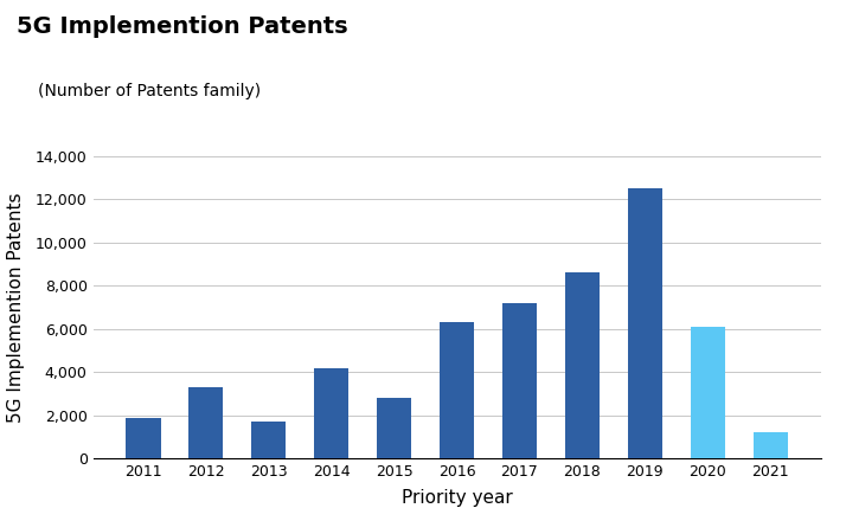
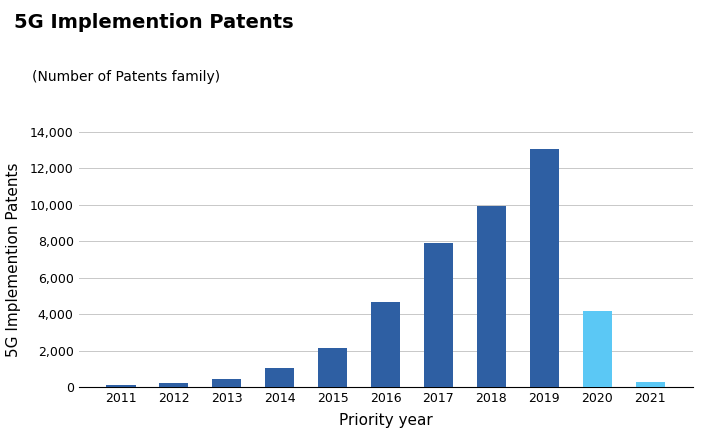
2011: 1,900 -> 100
2012: 3,300 -> 200
2013: 1,700 -> 400
2014: 4,200 -> 1,000
2015: 2,800 -> 2,200
2016: 6,300 -> 4,700
2017: 7,200 -> 7,900
2018: 8,600 -> 10,000
2019: 12,500 -> 13,000
2020: 6,100 -> 4,200
2021: 1,200 -> 300
